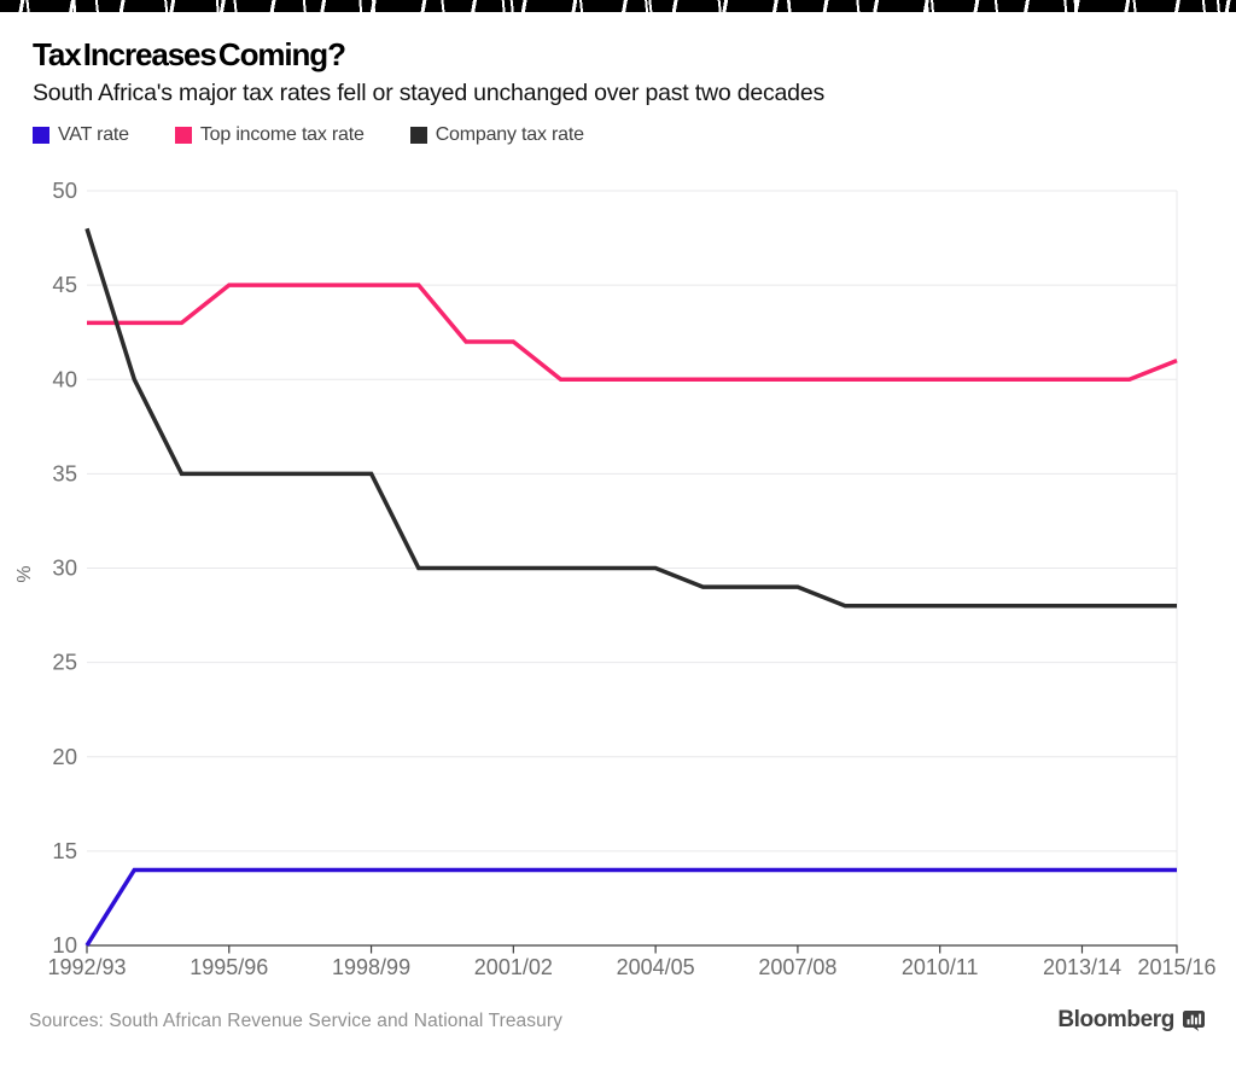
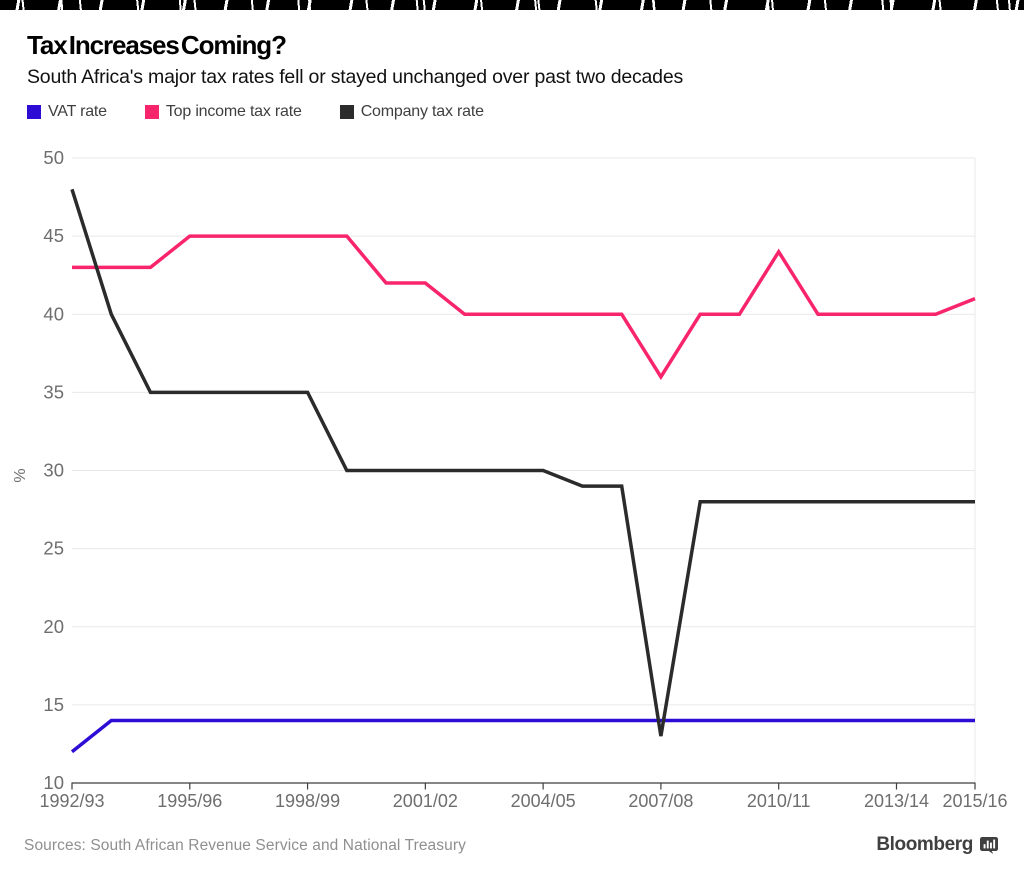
VAT rate/1992/93: 10 -> 12
Top income tax rate/2007/08: 40 -> 36
Company tax rate/2007/08: 29 -> 13
Top income tax rate/2010/11: 40 -> 44
